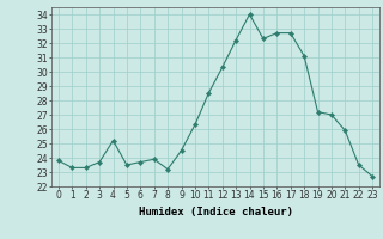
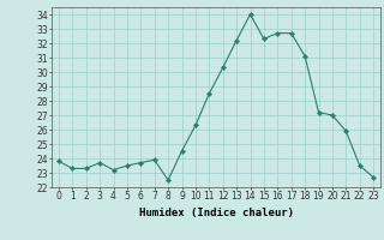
4: 25.2 -> 23.2
8: 23.2 -> 22.5
